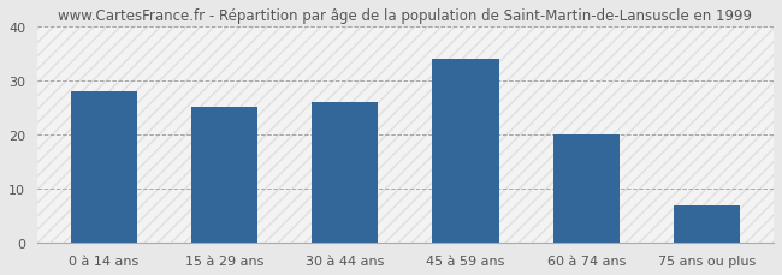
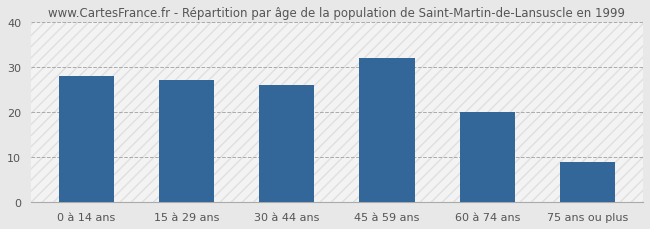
15 à 29 ans: 25 -> 27
45 à 59 ans: 34 -> 32
75 ans ou plus: 7 -> 9
